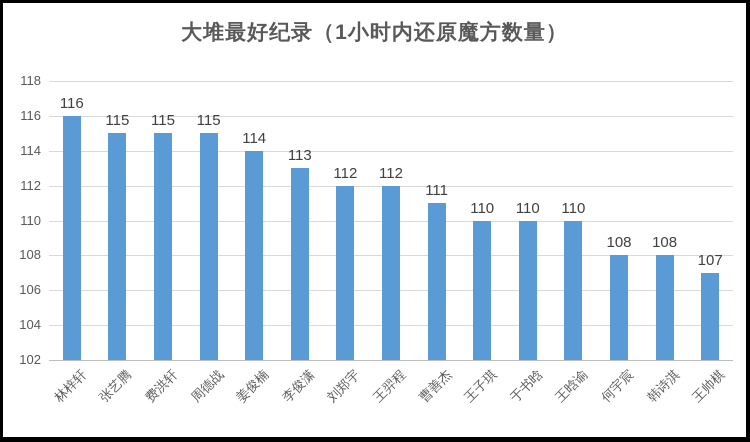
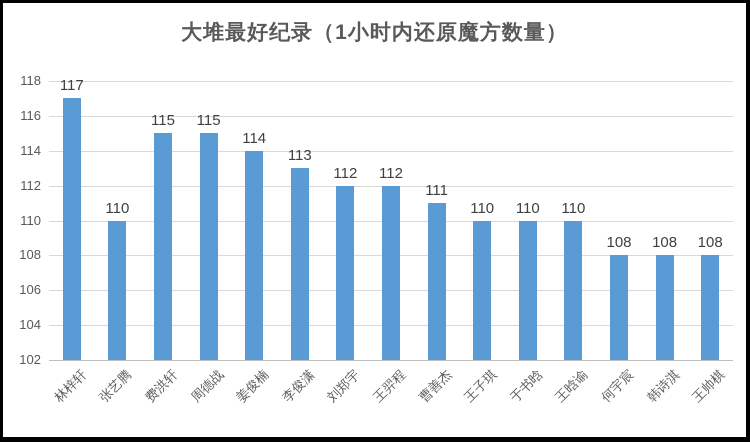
林梓轩: 116 -> 117
张艺腾: 115 -> 110
王帅棋: 107 -> 108
